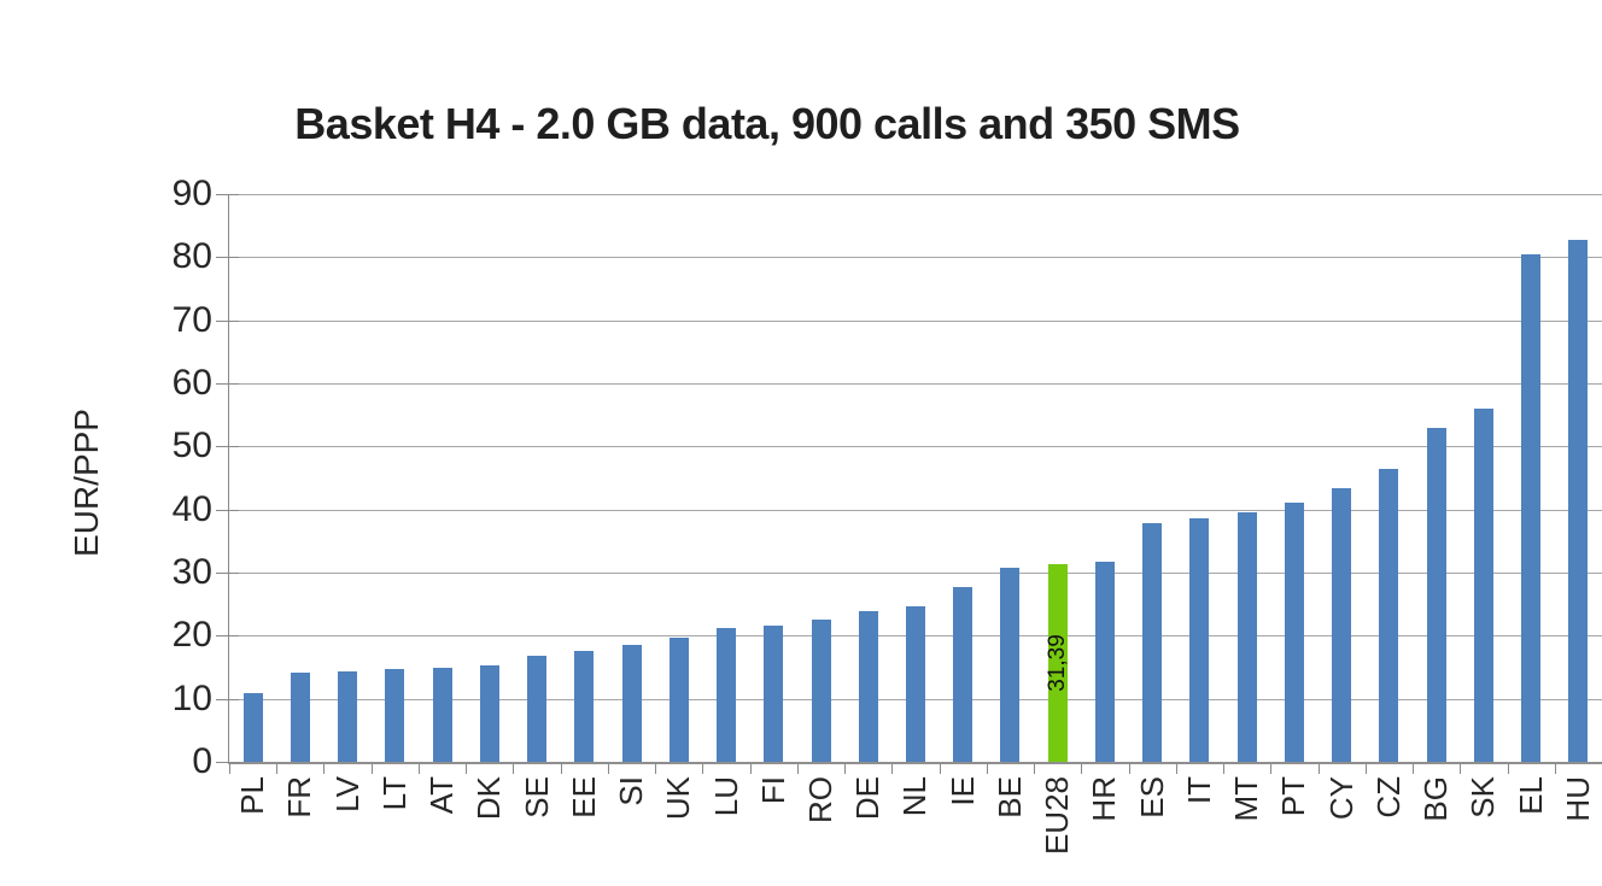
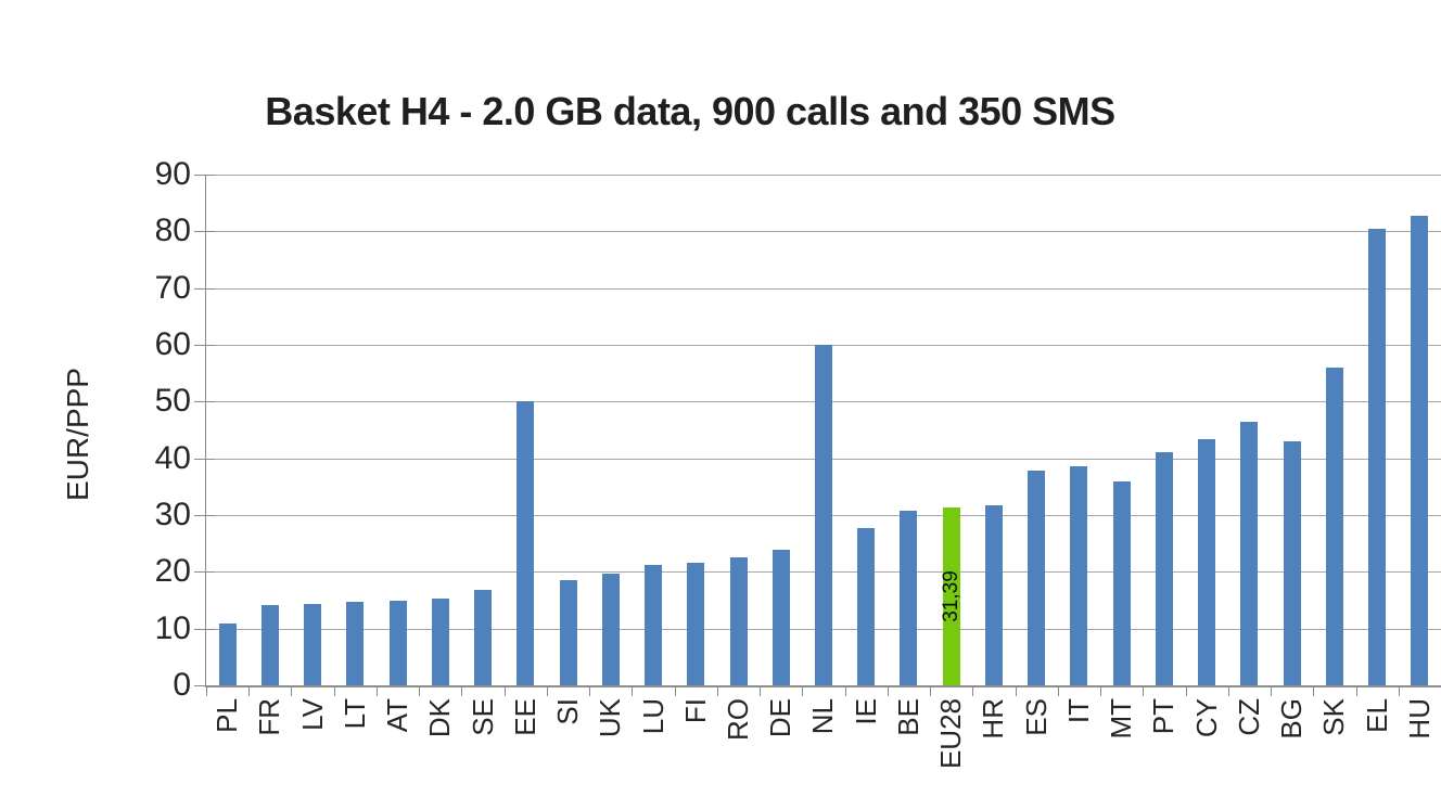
EE: 18 -> 50
NL: 25 -> 60
MT: 40 -> 36
BG: 53 -> 43
